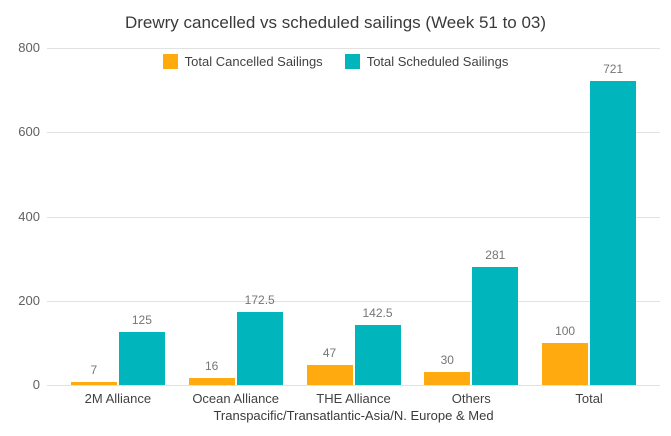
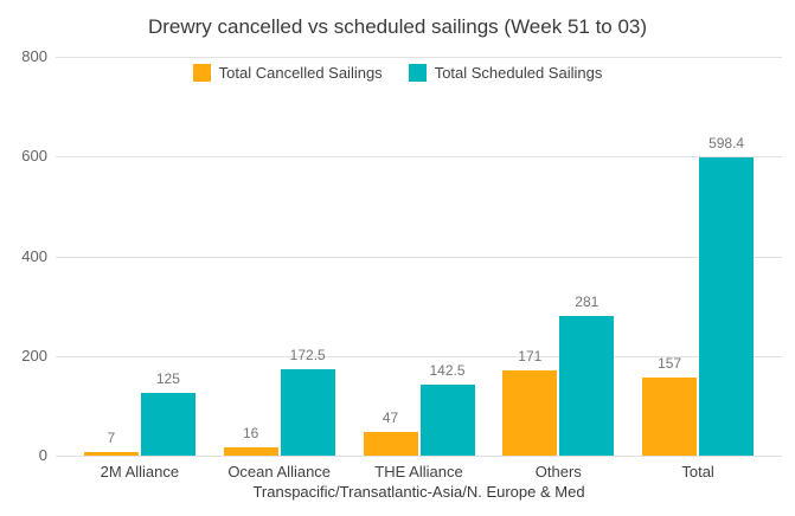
Total Cancelled Sailings/Others: 30 -> 171
Total Cancelled Sailings/Total: 100 -> 157
Total Scheduled Sailings/Total: 721 -> 598.4
